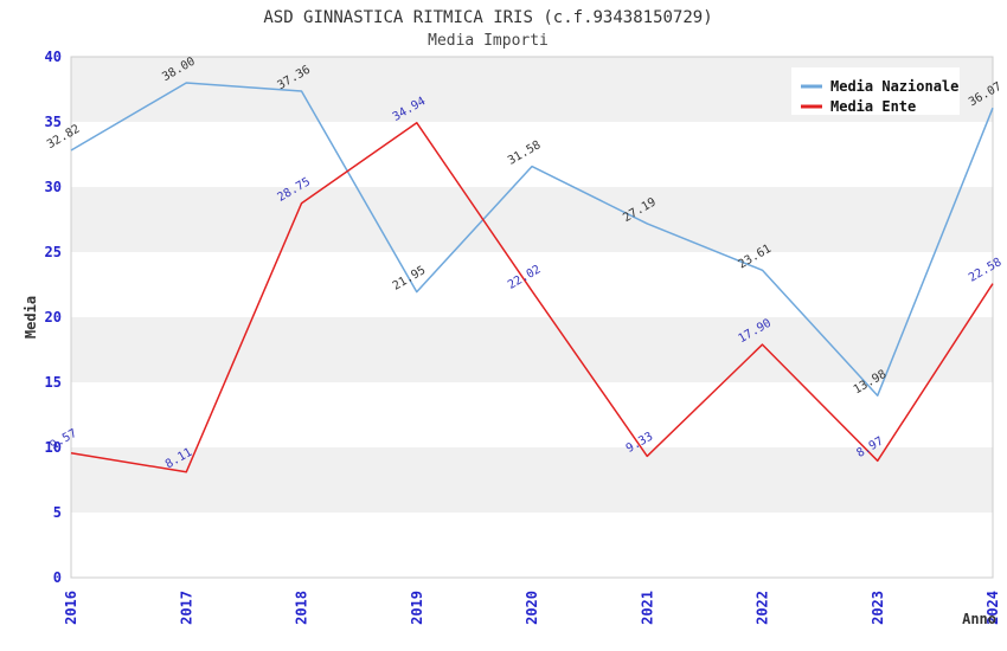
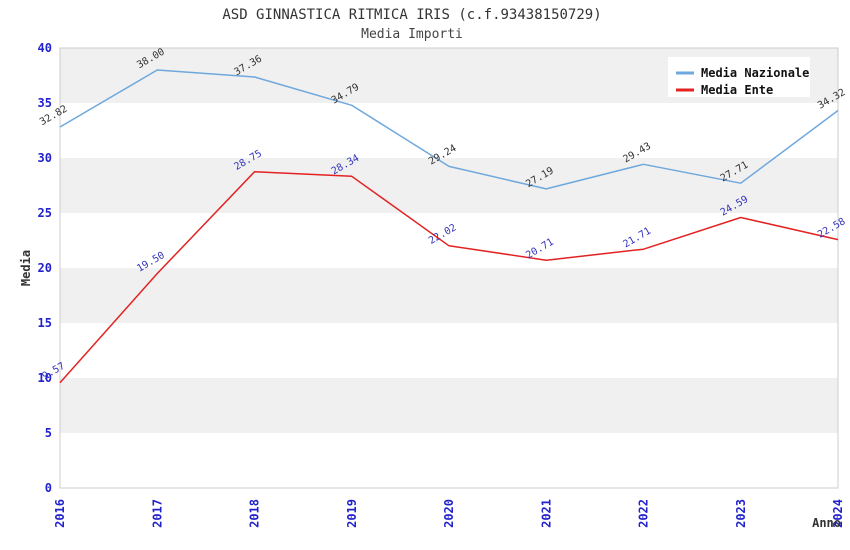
Media Ente/2017: 8.11 -> 19.50
Media Nazionale/2019: 21.95 -> 34.79
Media Ente/2019: 34.94 -> 28.34
Media Nazionale/2020: 31.58 -> 29.24
Media Ente/2021: 9.33 -> 20.71
Media Nazionale/2022: 23.61 -> 29.43
Media Ente/2022: 17.90 -> 21.71
Media Nazionale/2023: 13.98 -> 27.71
Media Ente/2023: 8.97 -> 24.59
Media Nazionale/2024: 36.07 -> 34.32
